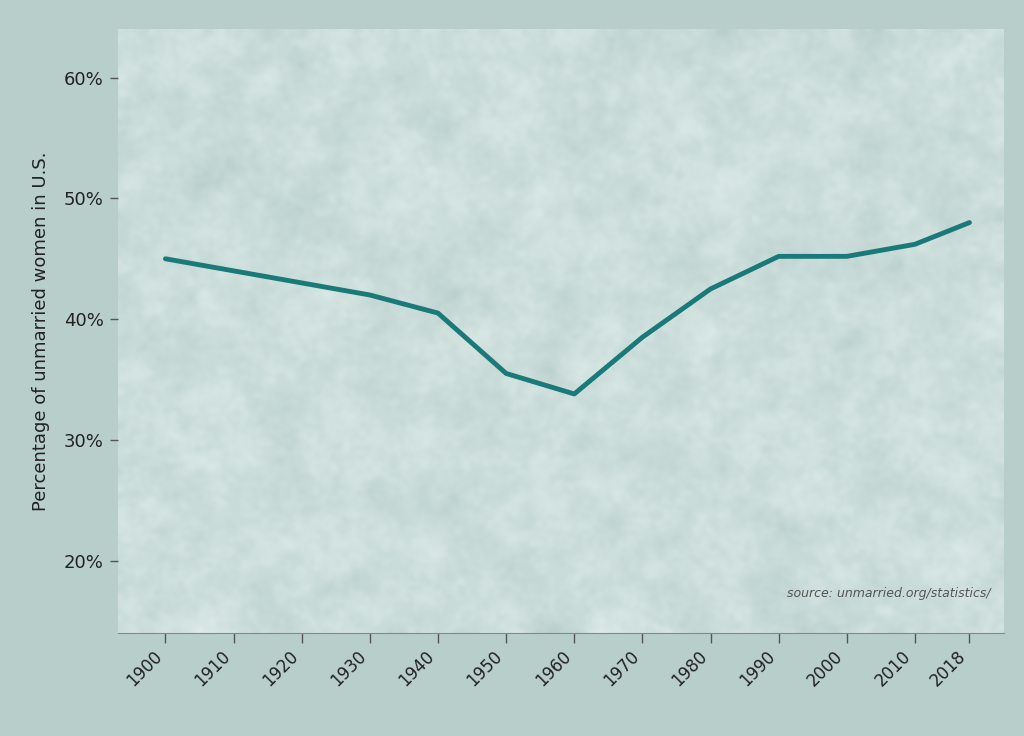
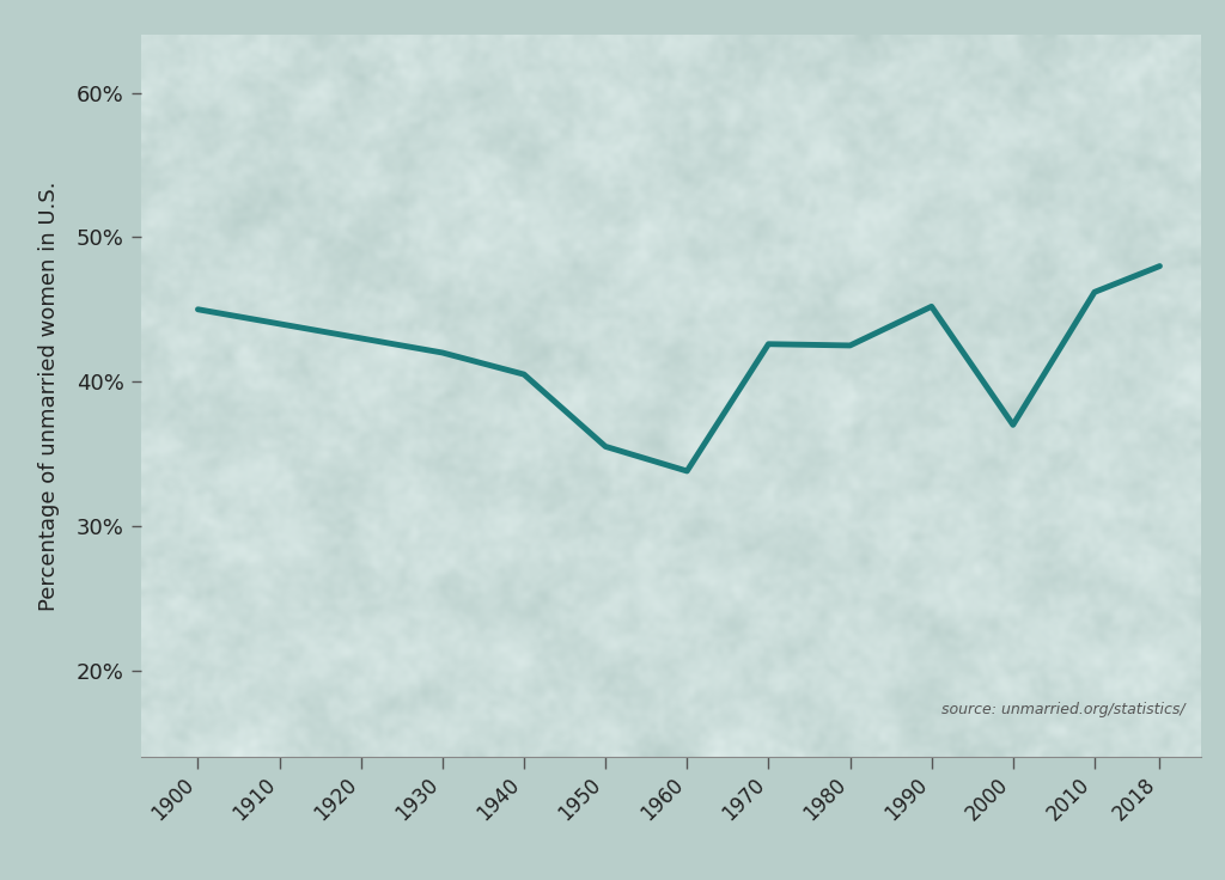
1970: 38.5% -> 42.6%
2000: 45.2% -> 37.0%
